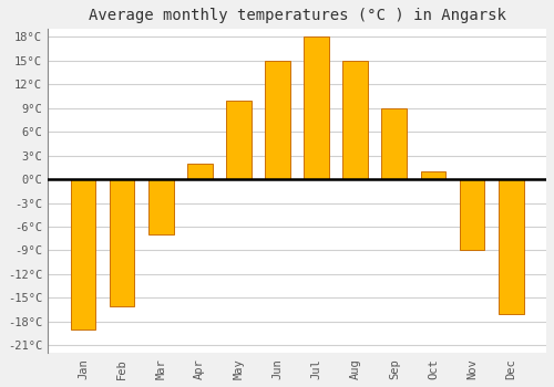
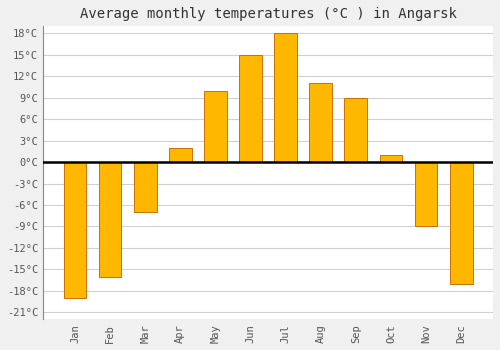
Aug: 15°C -> 11°C
